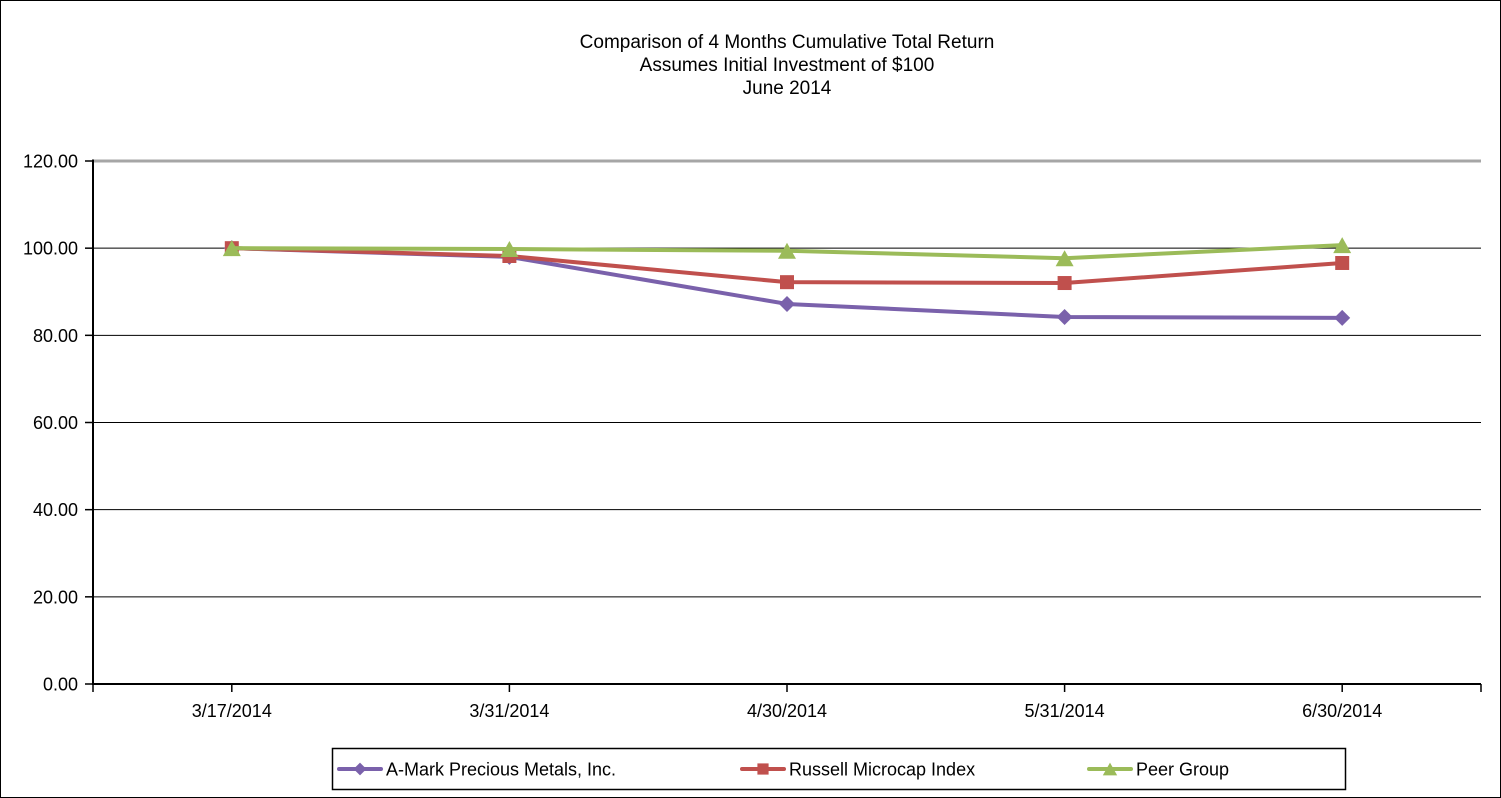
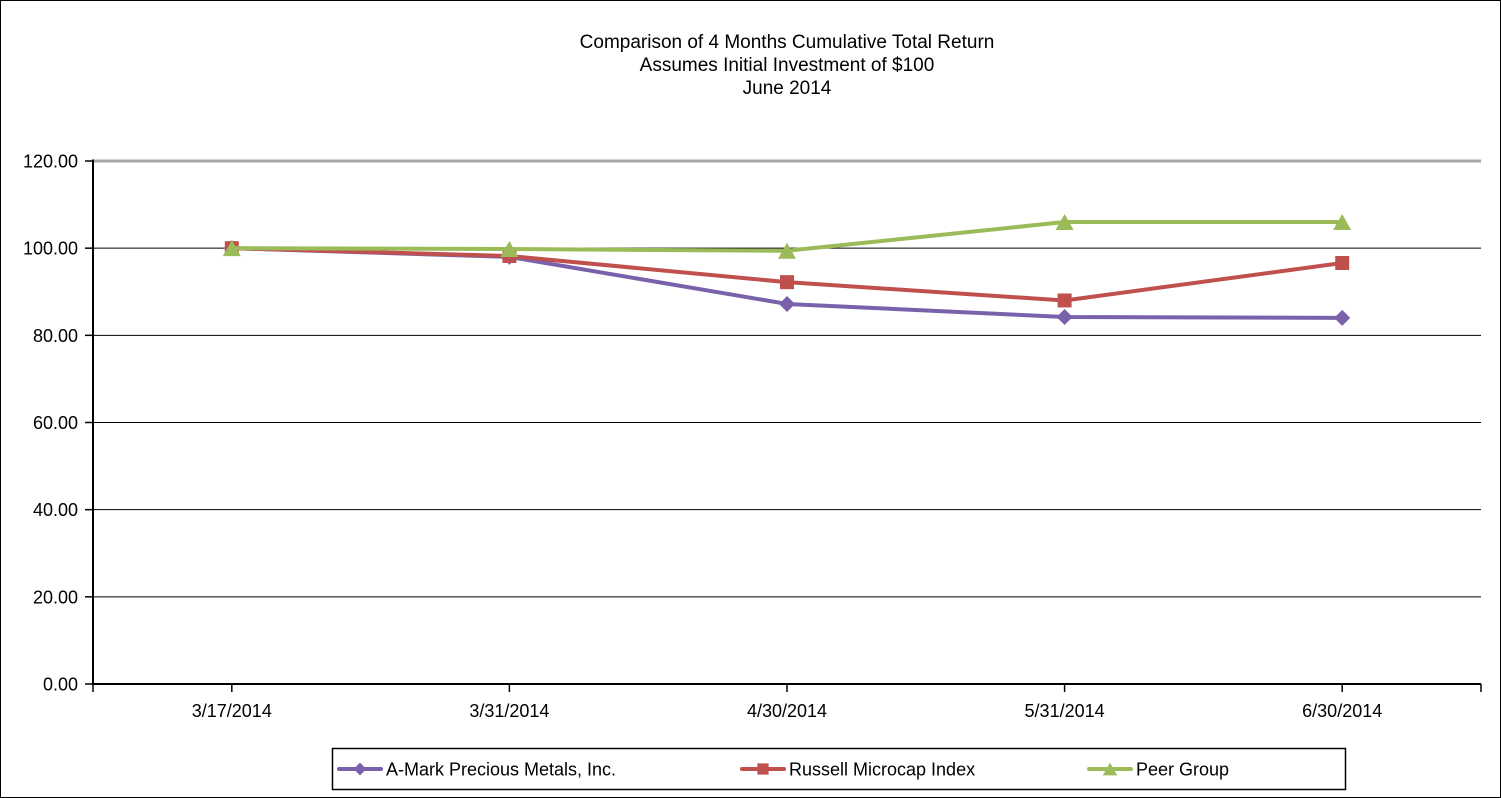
Russell Microcap Index/5/31/2014: 92 -> 88
Peer Group/5/31/2014: 98 -> 106
Peer Group/6/30/2014: 101 -> 106
